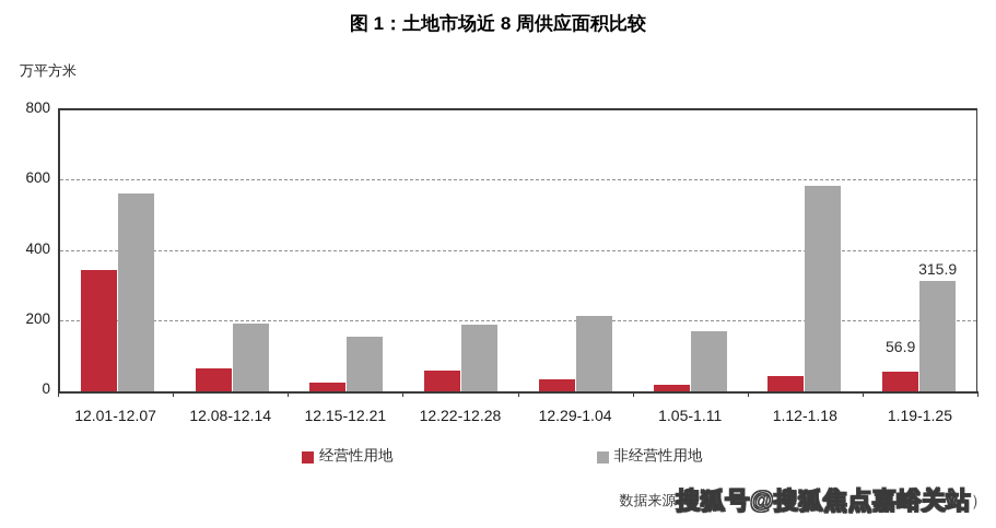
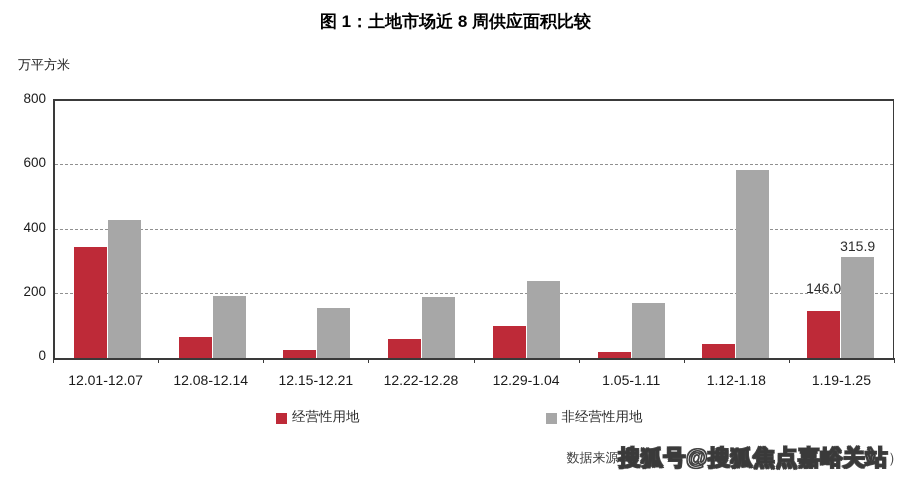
非经营性用地/12.01-12.07: 560 -> 430
经营性用地/12.29-1.04: 30 -> 100
非经营性用地/12.29-1.04: 210 -> 240
经营性用地/1.19-1.25: 56.9 -> 146.0
